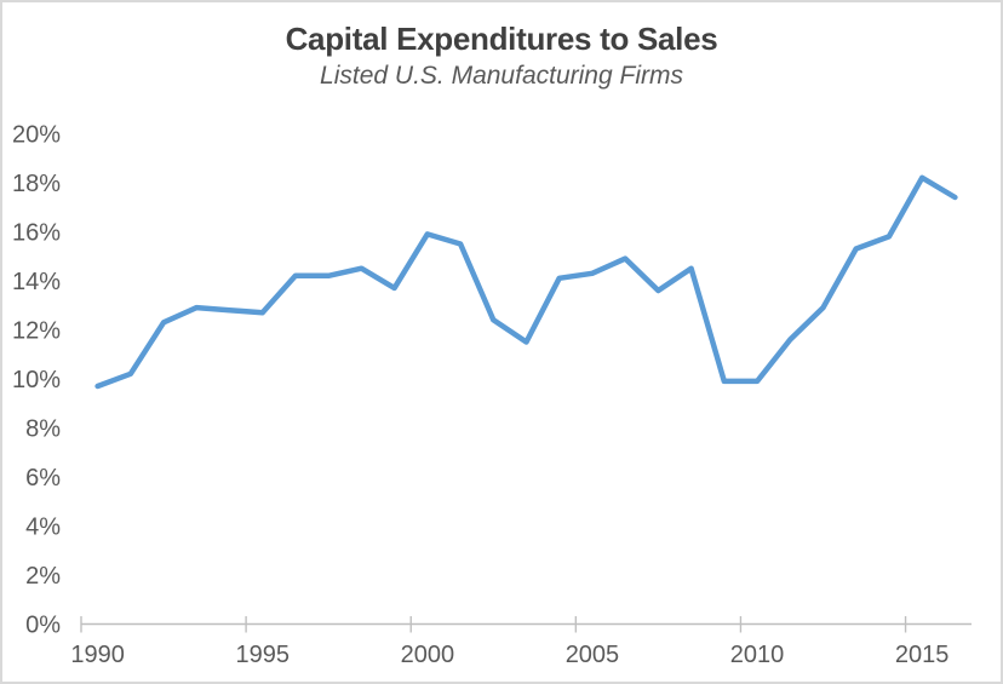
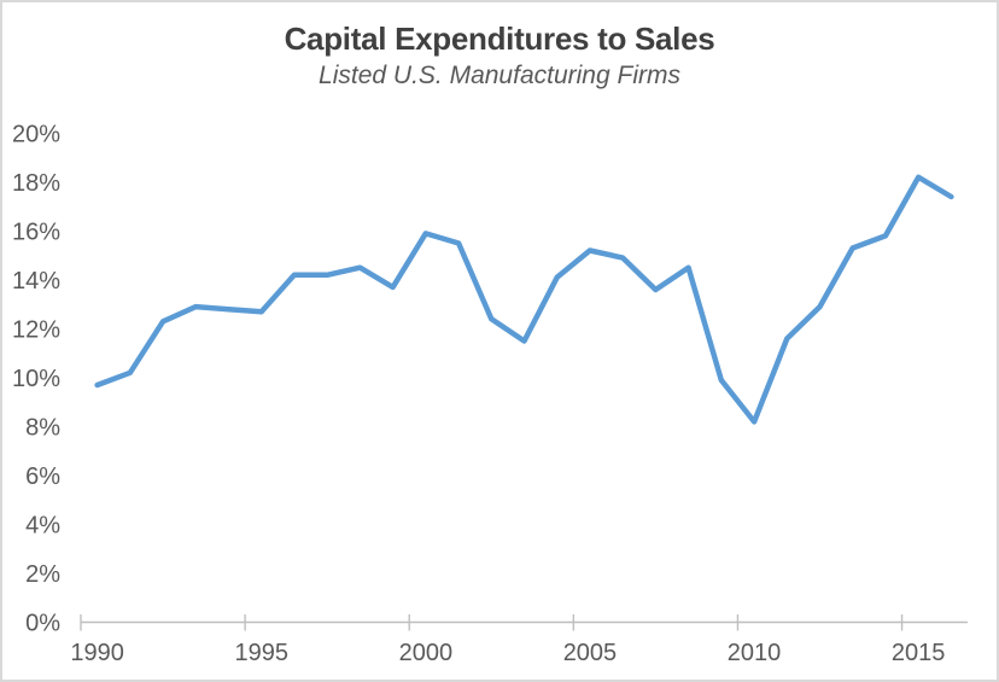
2005: 14.3% -> 15.2%
2010: 9.9% -> 8.2%
